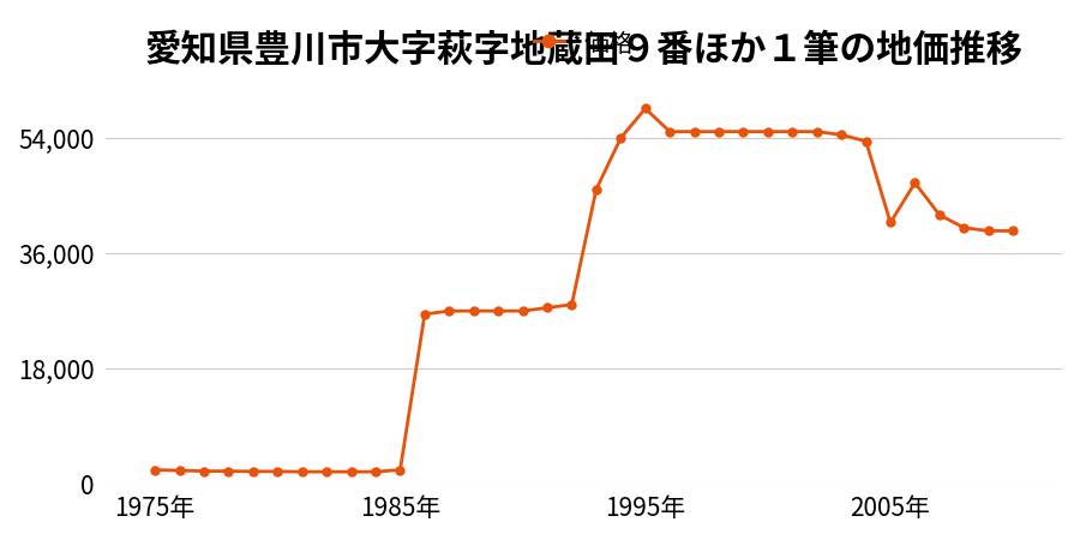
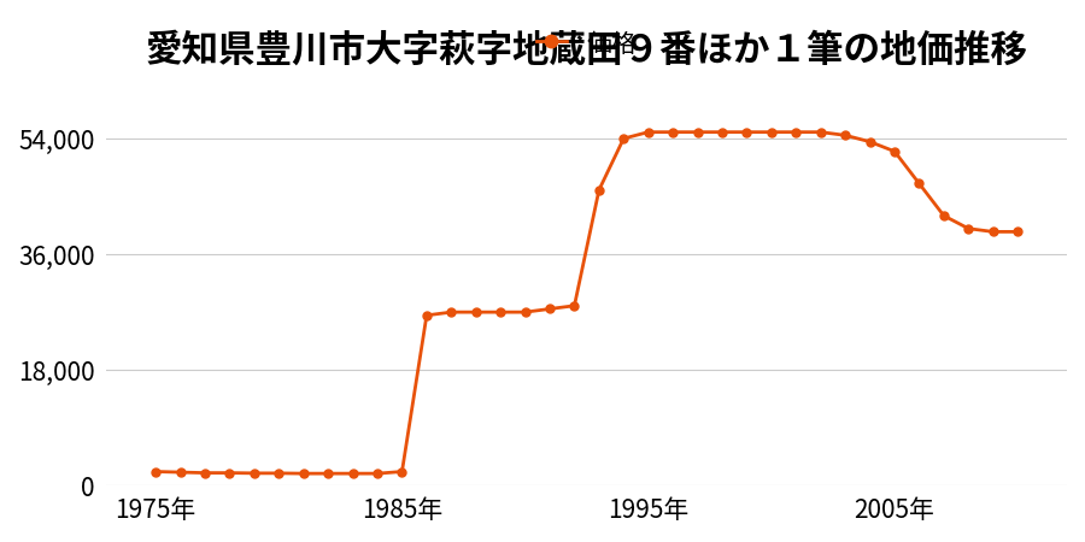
1995年: 58,600 -> 55,000
2005年: 40,800 -> 52,000
